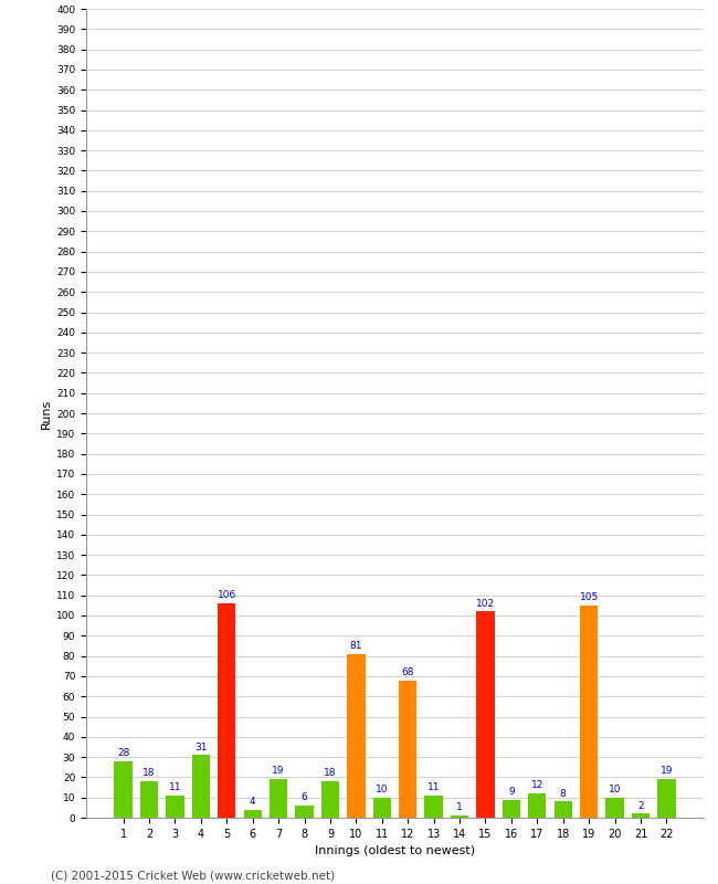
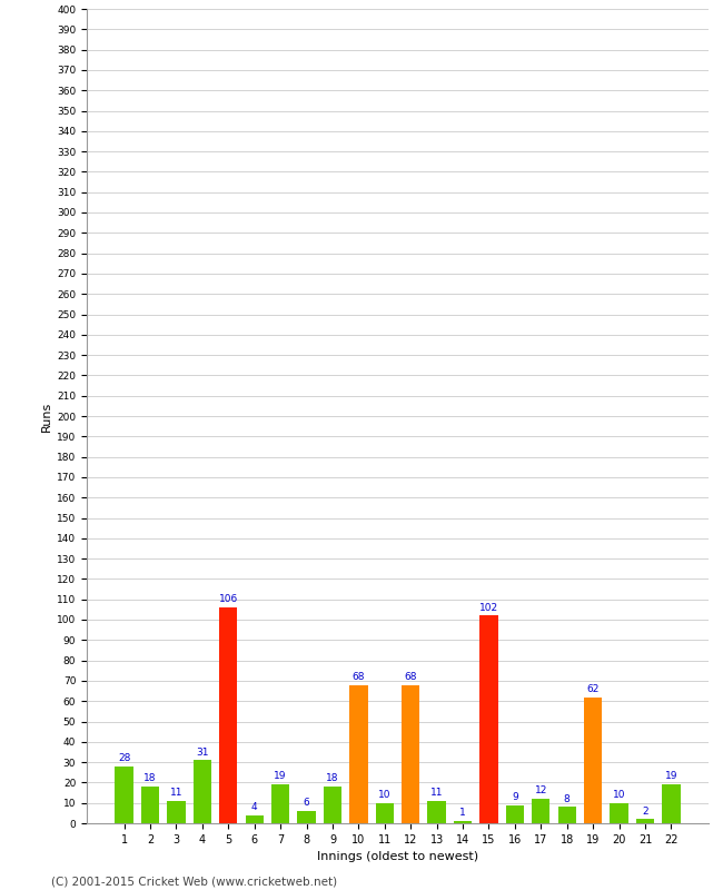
10: 81 -> 68
19: 105 -> 62
